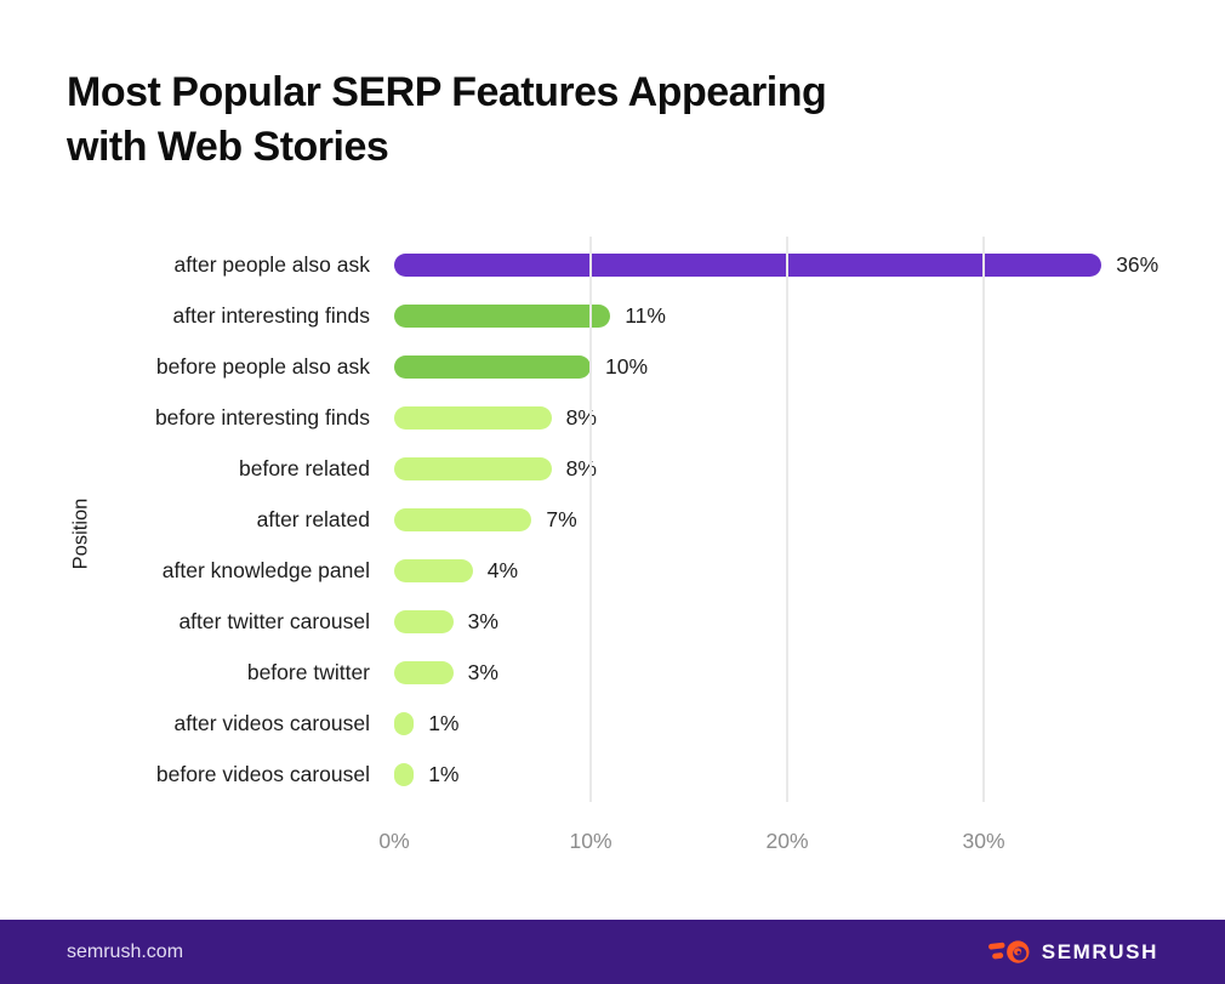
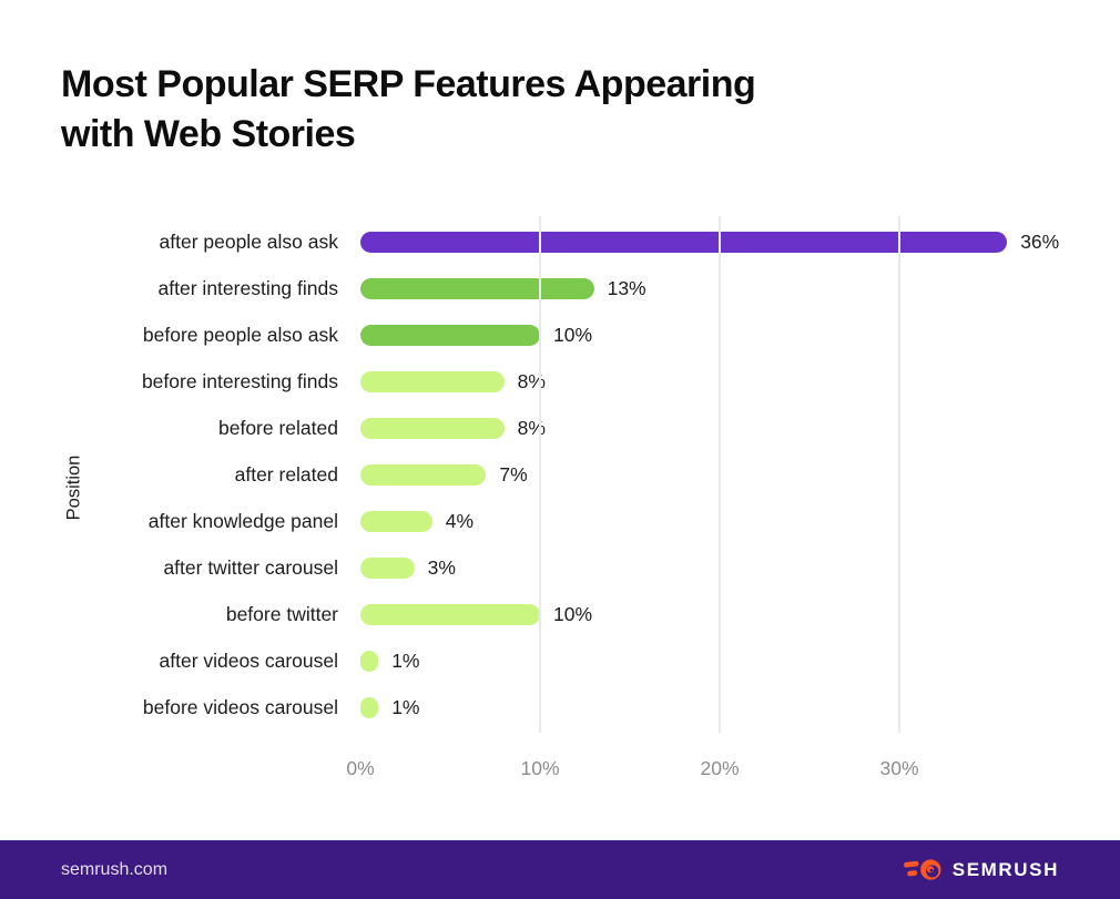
after interesting finds: 11% -> 13%
before twitter: 3% -> 10%
